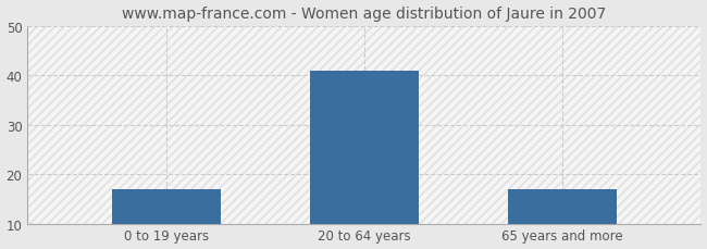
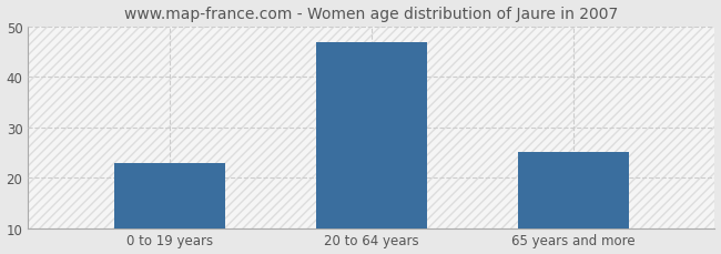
0 to 19 years: 17 -> 23
20 to 64 years: 41 -> 47
65 years and more: 17 -> 25
